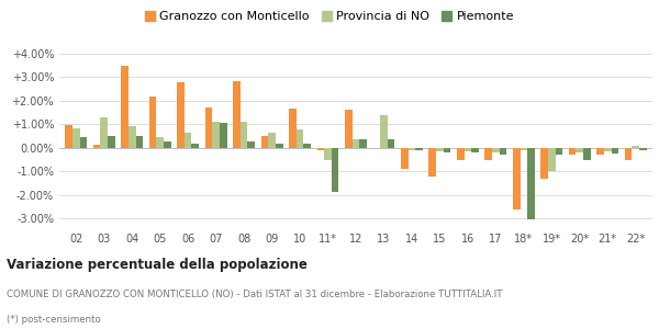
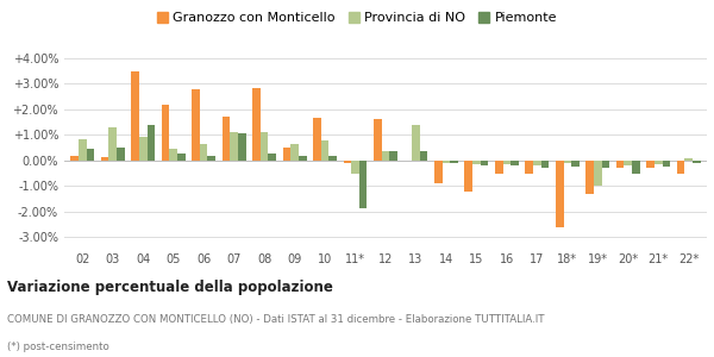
Granozzo con Monticello/02: 0.95% -> 0.20%
Piemonte/04: 0.50% -> 1.40%
Piemonte/18*: -3.05% -> -0.25%
